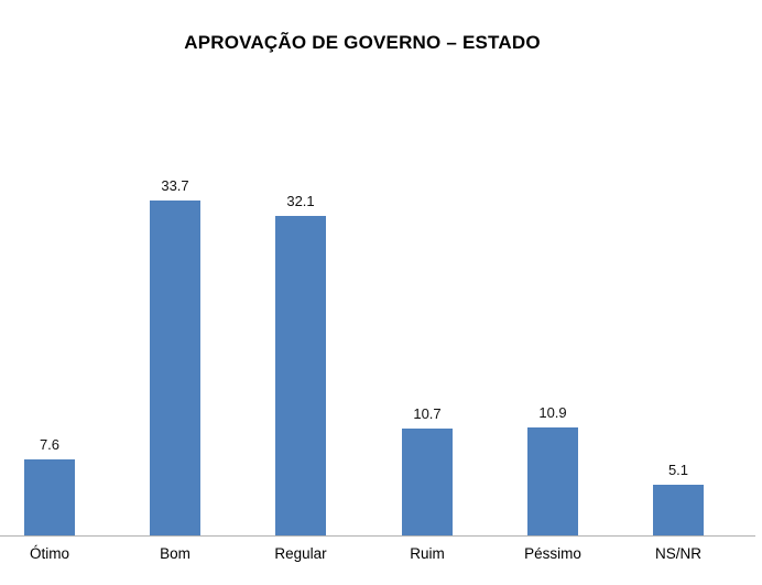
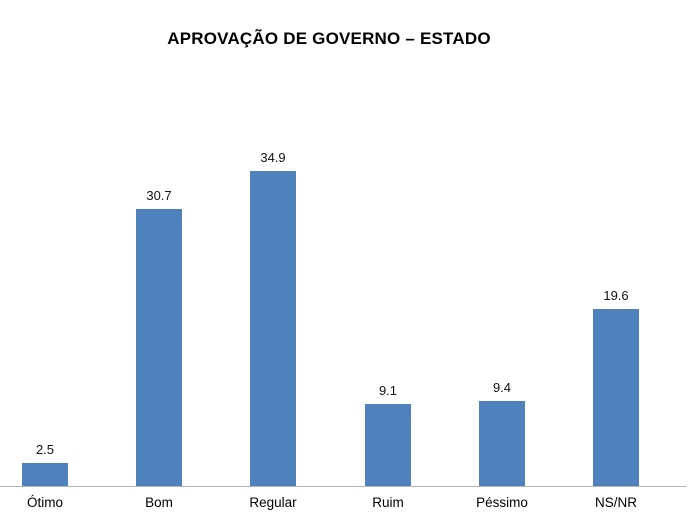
Ótimo: 7.6 -> 2.5
Bom: 33.7 -> 30.7
Regular: 32.1 -> 34.9
Ruim: 10.7 -> 9.1
Péssimo: 10.9 -> 9.4
NS/NR: 5.1 -> 19.6
